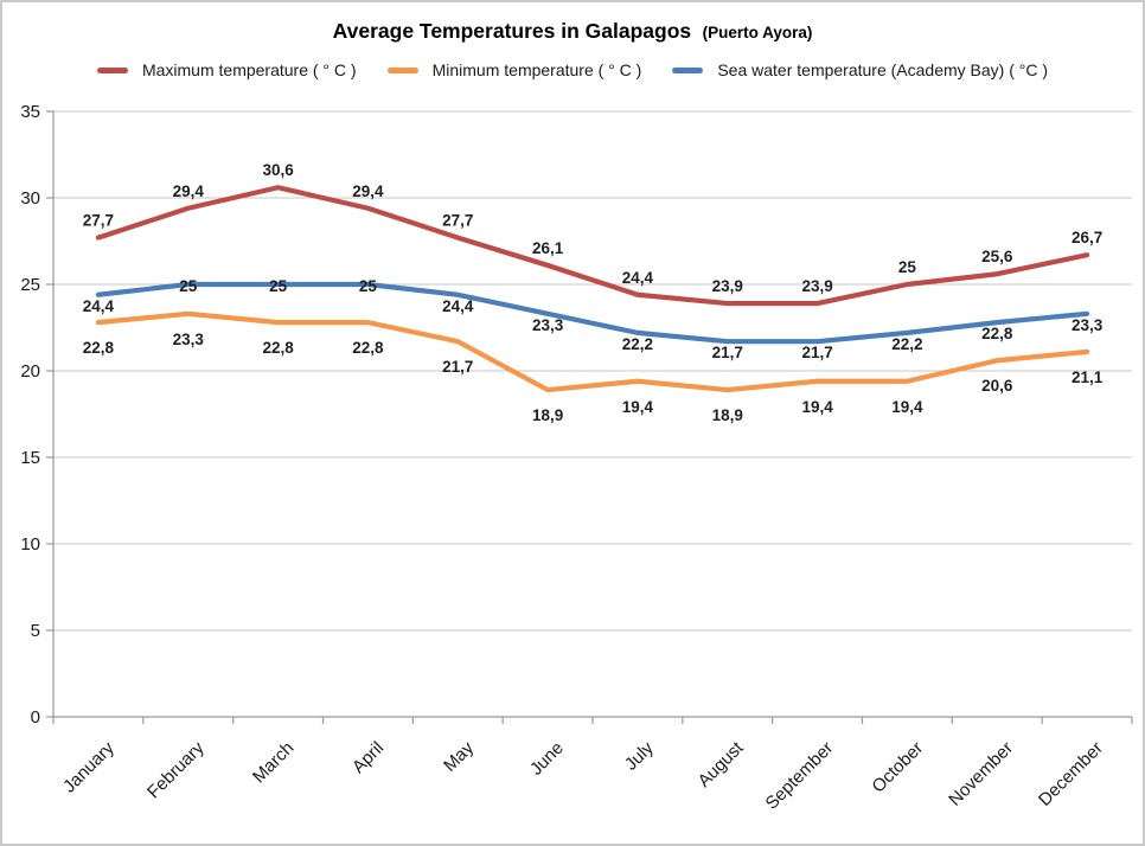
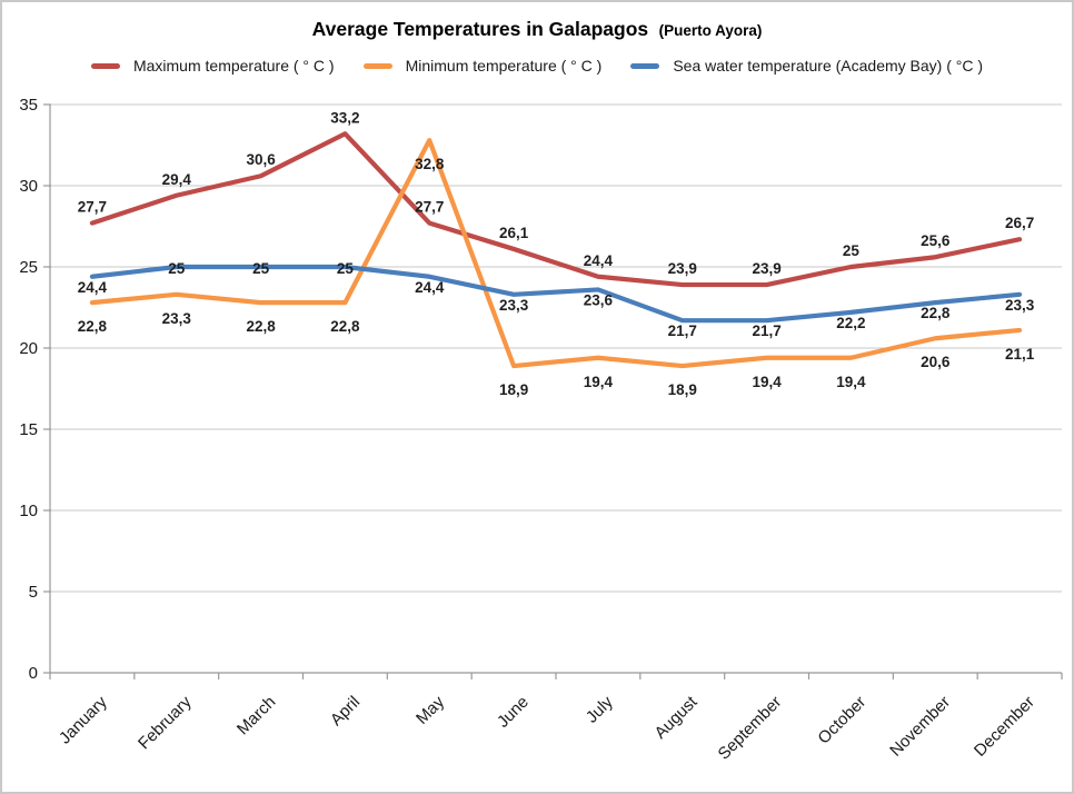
Maximum temperature ( ° C )/April: 29,4 -> 33,2
Minimum temperature ( ° C )/May: 21,7 -> 32,8
Sea water temperature (Academy Bay) ( °C )/July: 22,2 -> 23,6
